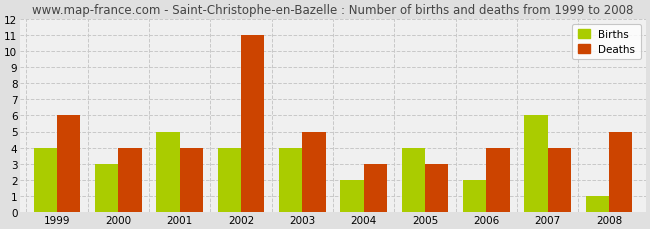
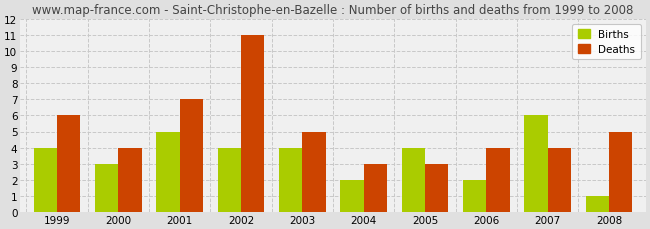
Deaths/2001: 4 -> 7
